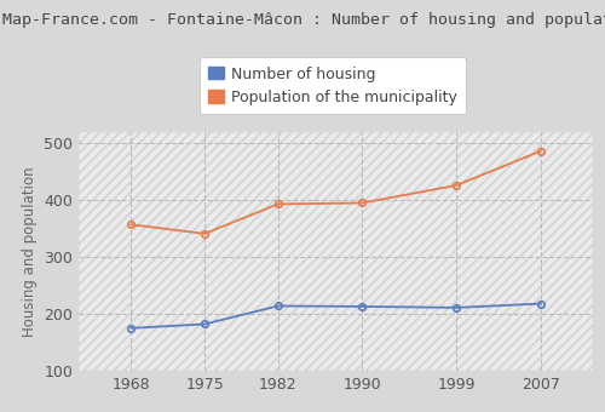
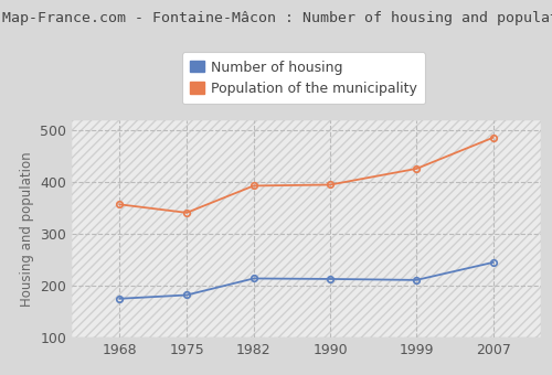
Number of housing/2007: 218 -> 245
